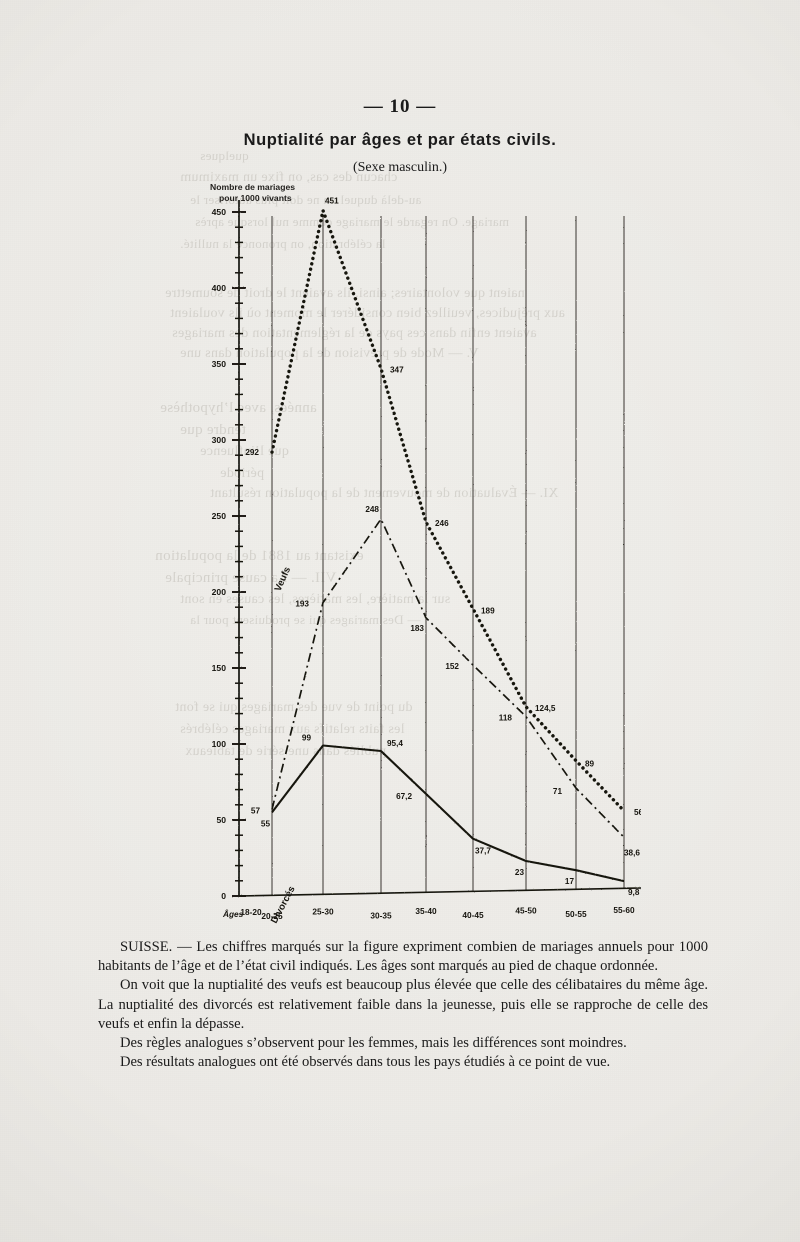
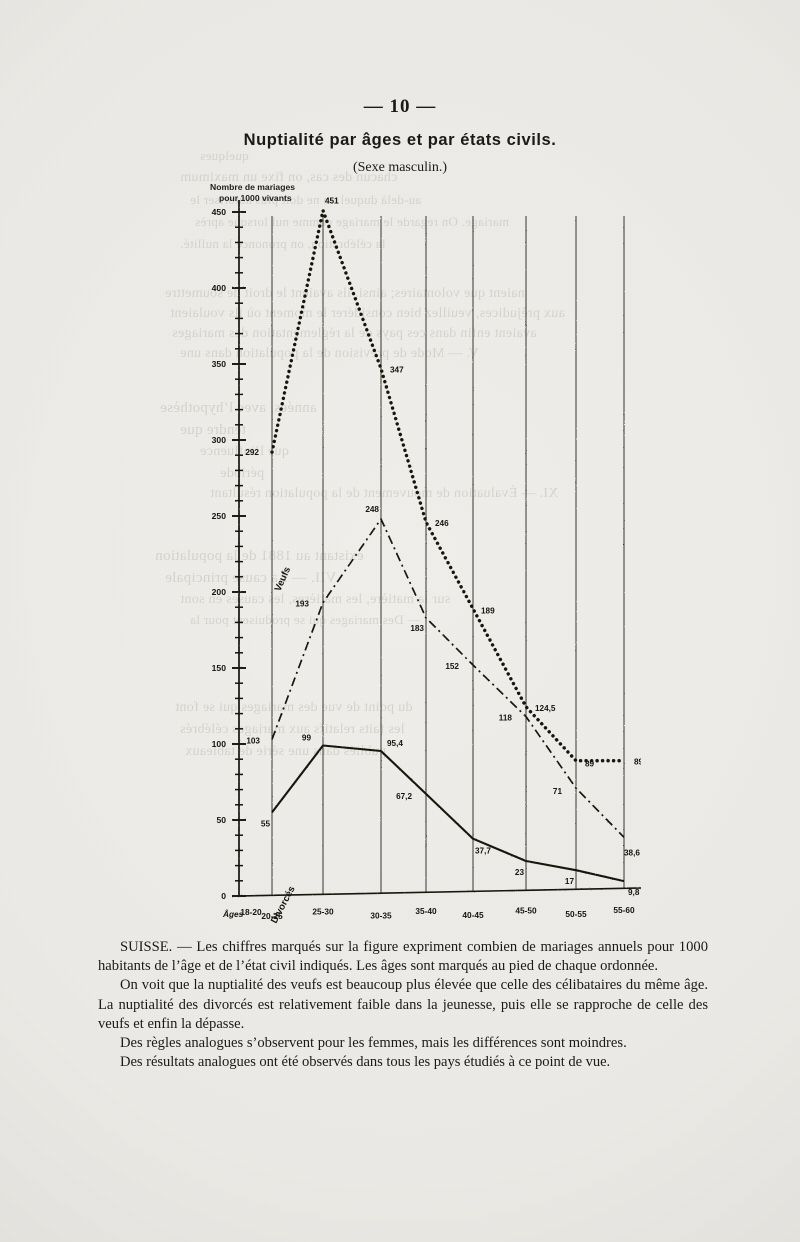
Divorcés/20-25: 57 -> 103
Veufs/55-60: 56 -> 89
